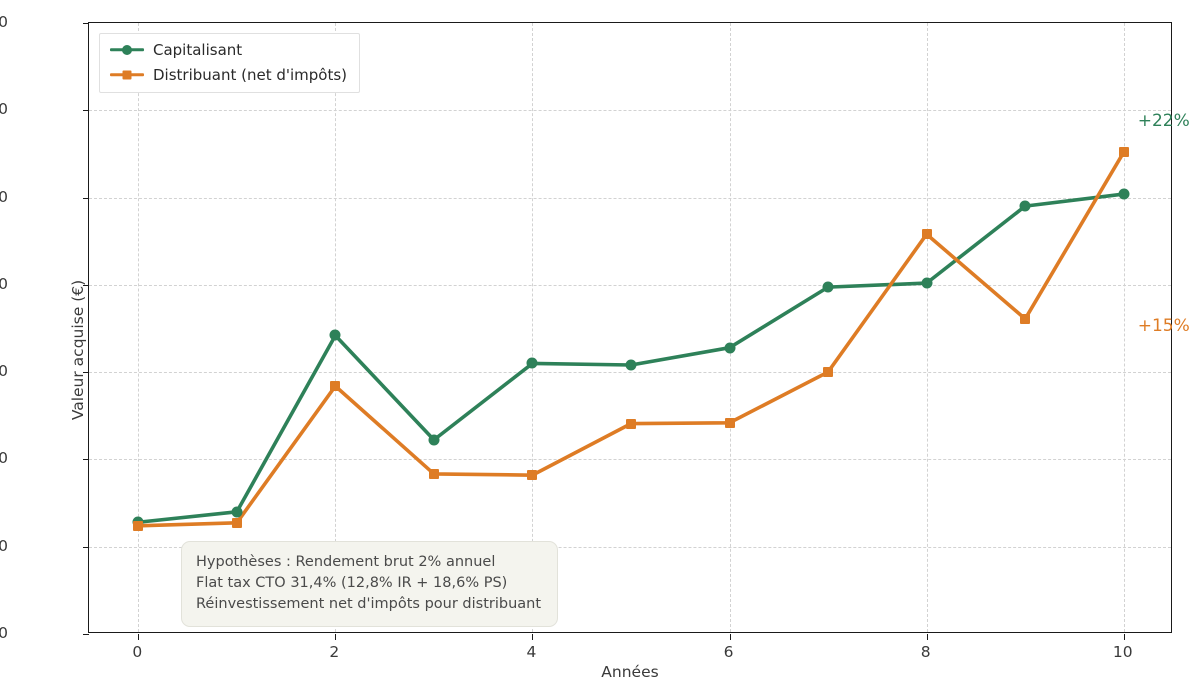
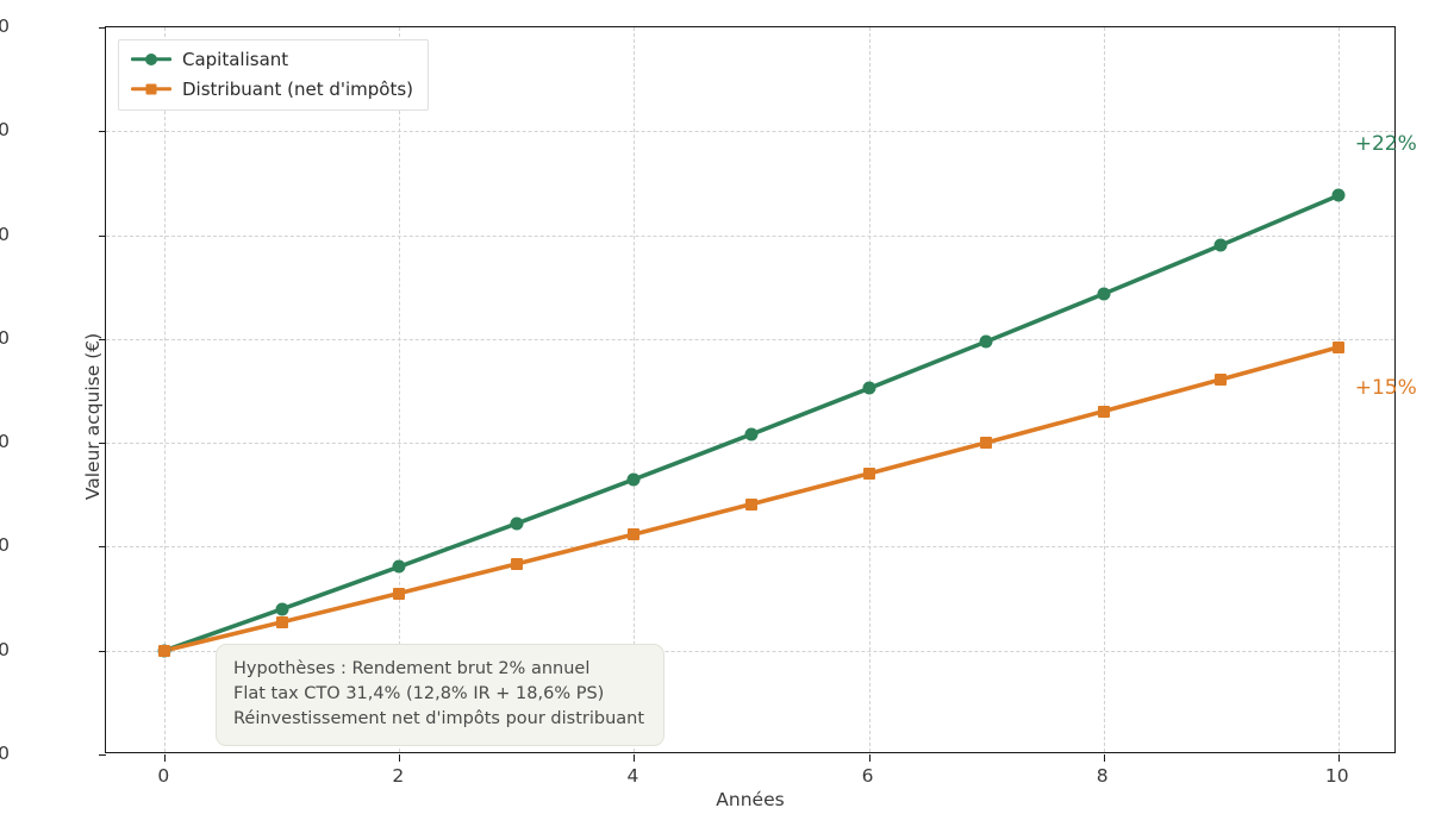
Capitalisant/0: 10140 -> 10000
Distribuant (net d'impôts)/0: 10120 -> 10000
Capitalisant/2: 11210 -> 10400
Distribuant (net d'impôts)/2: 10920 -> 10280
Capitalisant/4: 11050 -> 10820
Distribuant (net d'impôts)/4: 10410 -> 10560
Capitalisant/6: 11140 -> 11260
Distribuant (net d'impôts)/6: 10710 -> 10850
Capitalisant/8: 11510 -> 11720
Distribuant (net d'impôts)/8: 11790 -> 11150
Capitalisant/10: 12020 -> 12190
Distribuant (net d'impôts)/10: 12260 -> 11460
